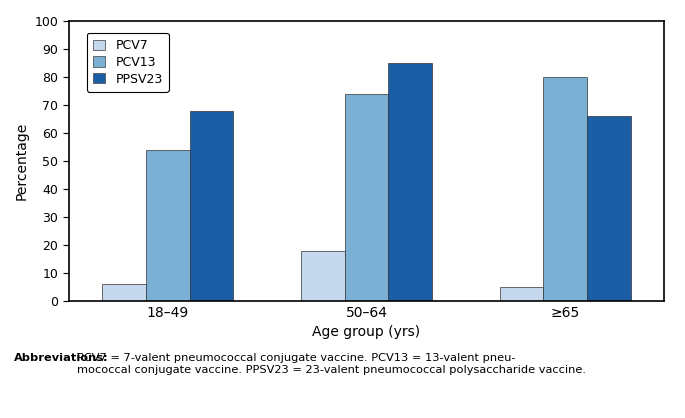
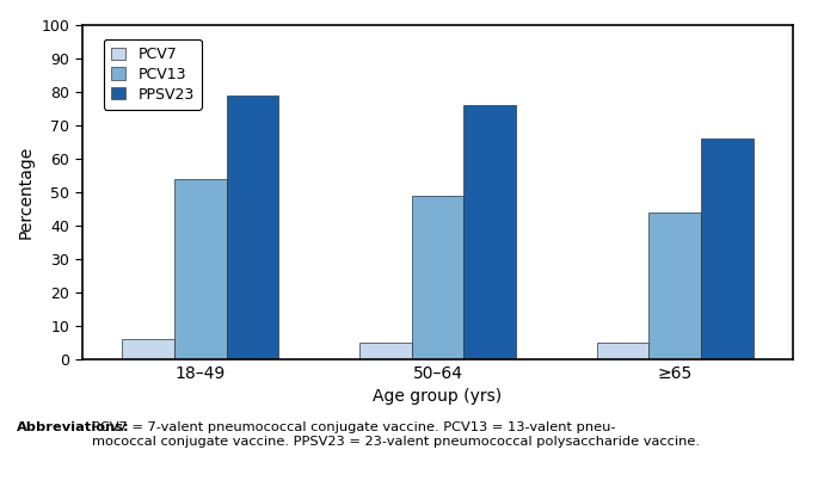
PPSV23/18–49: 68 -> 79
PCV7/50–64: 18 -> 5
PCV13/50–64: 74 -> 49
PPSV23/50–64: 85 -> 76
PCV13/≥65: 80 -> 44
